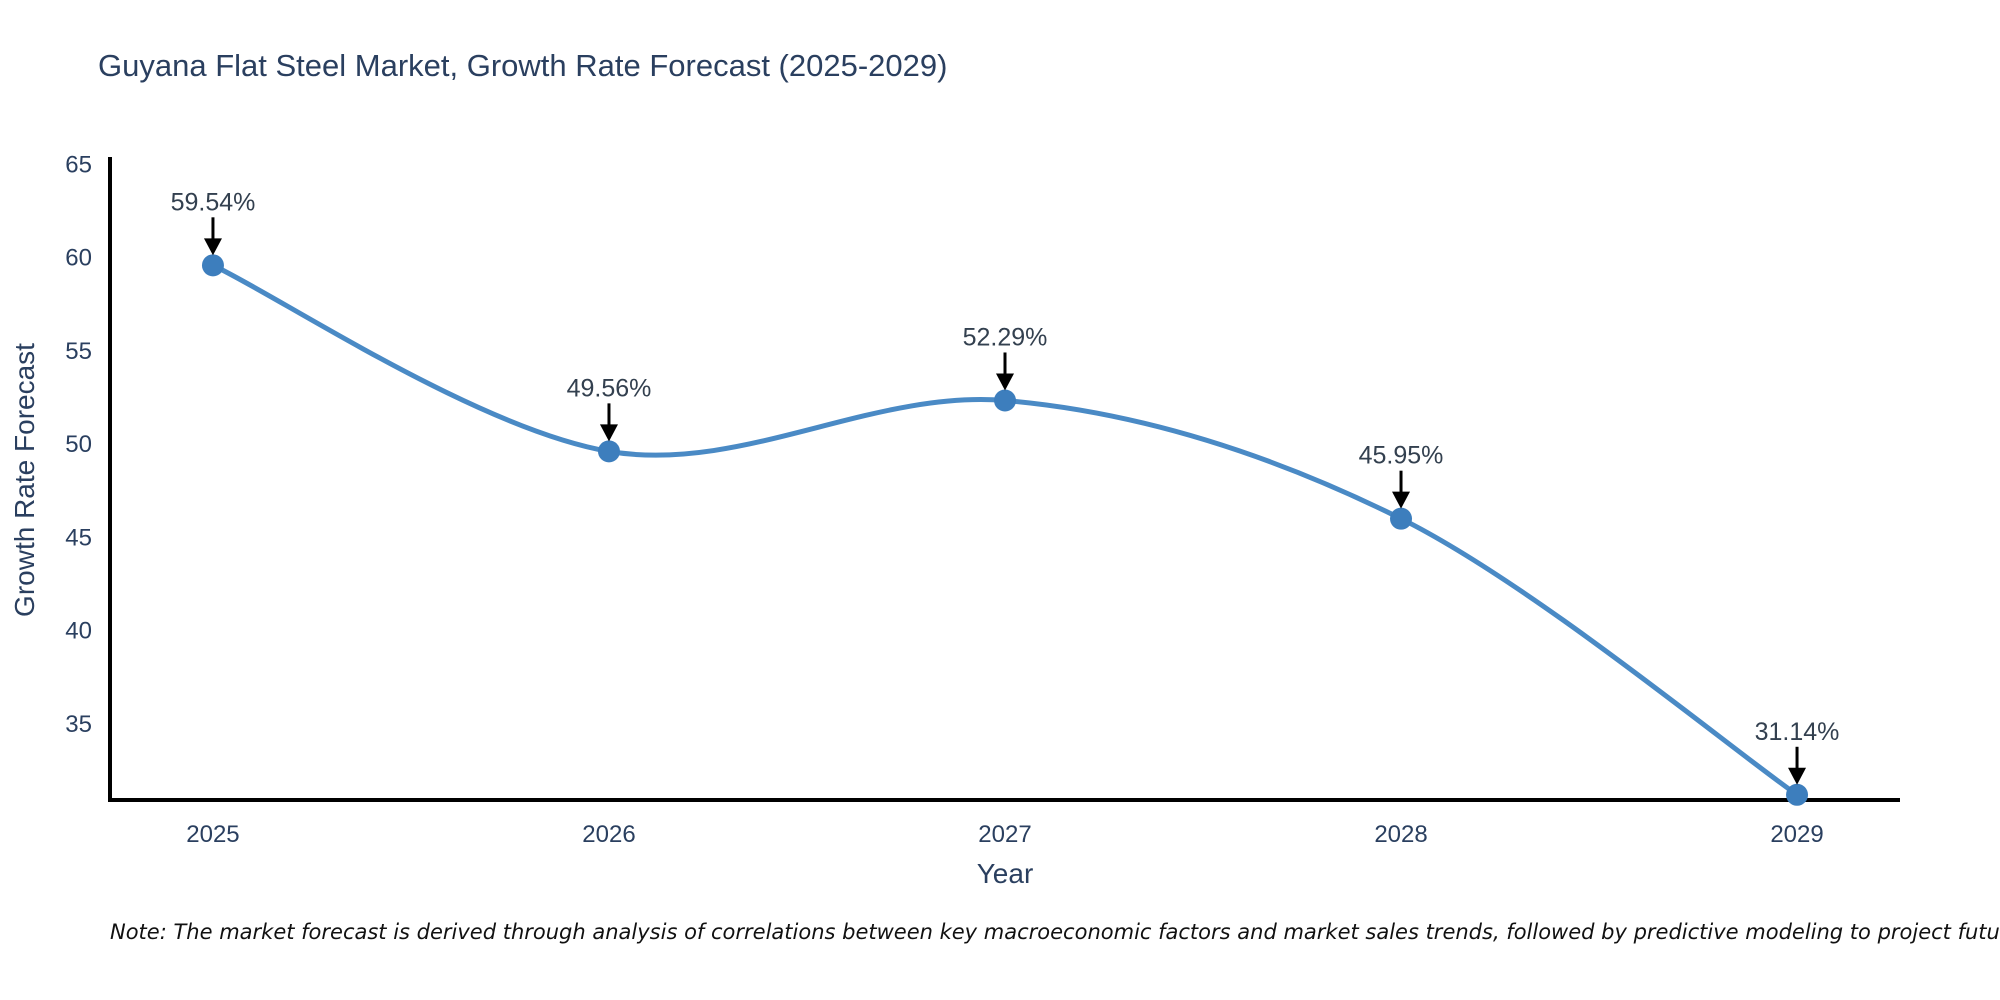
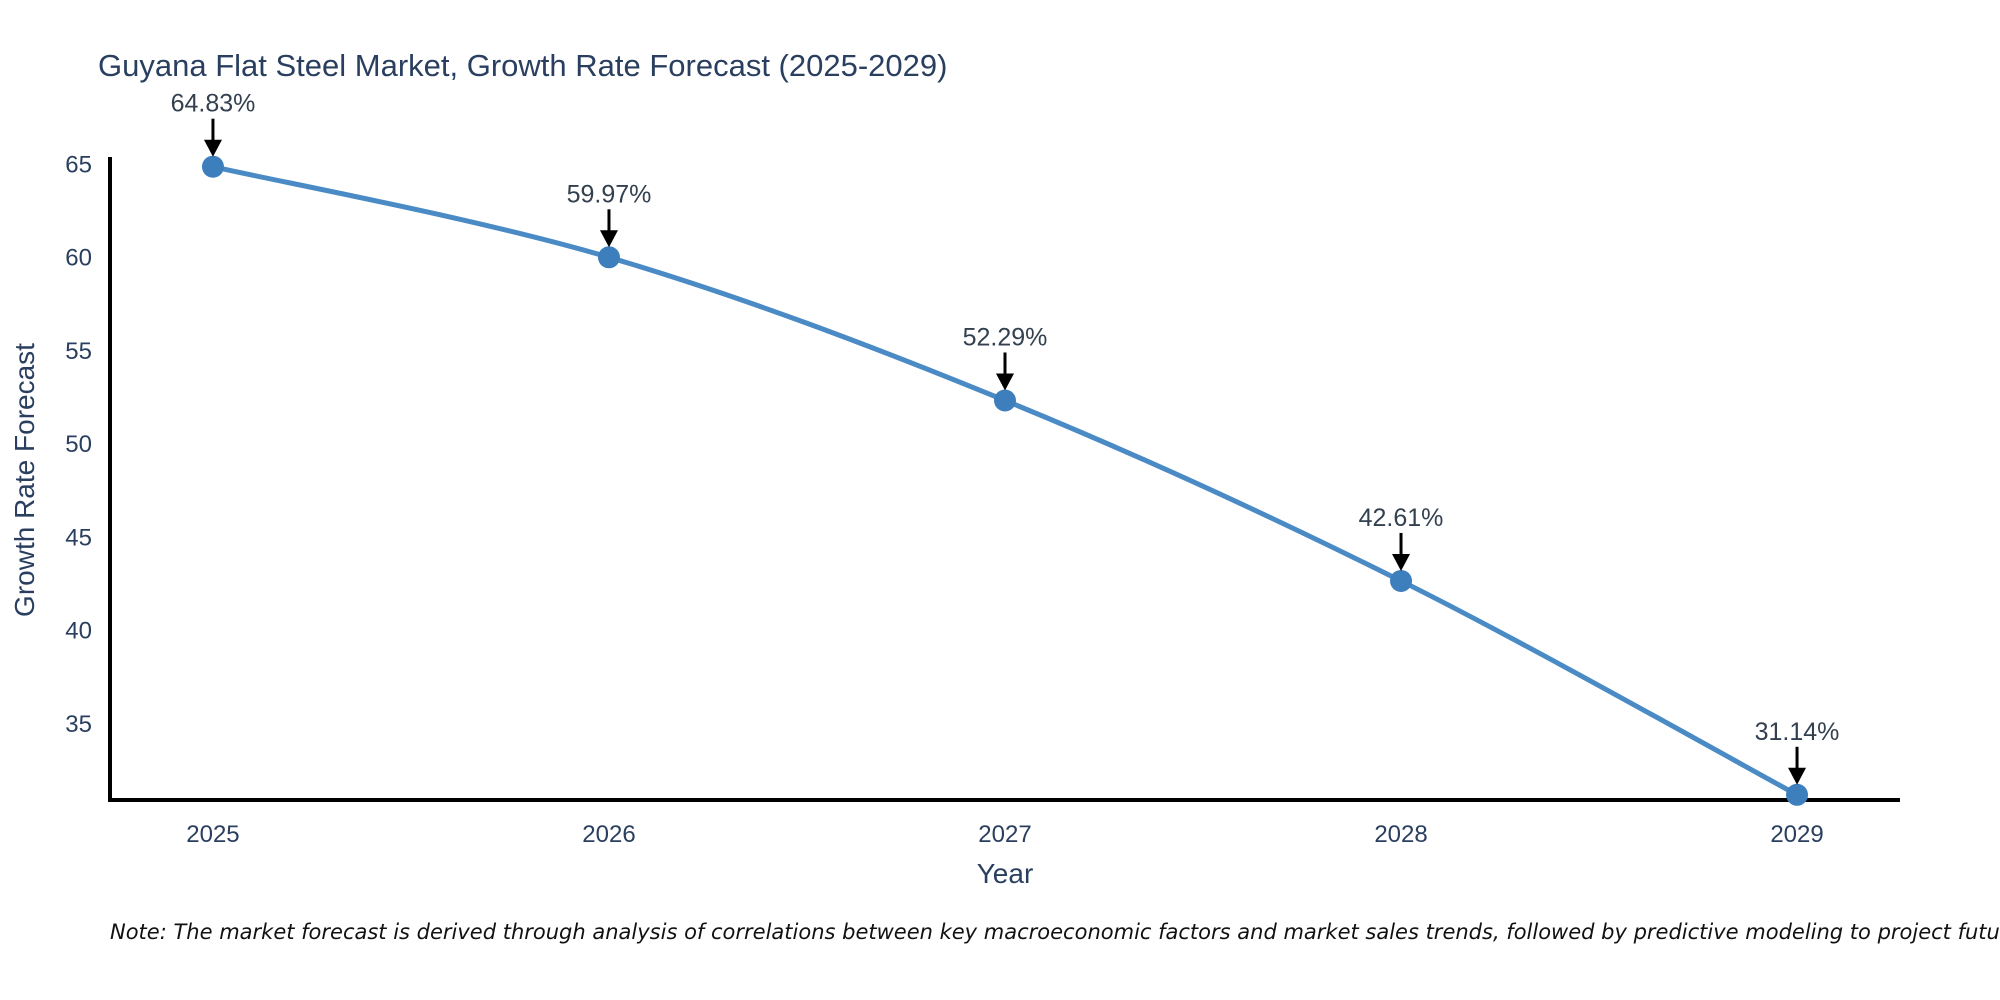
2025: 59.54% -> 64.83%
2026: 49.56% -> 59.97%
2028: 45.95% -> 42.61%
